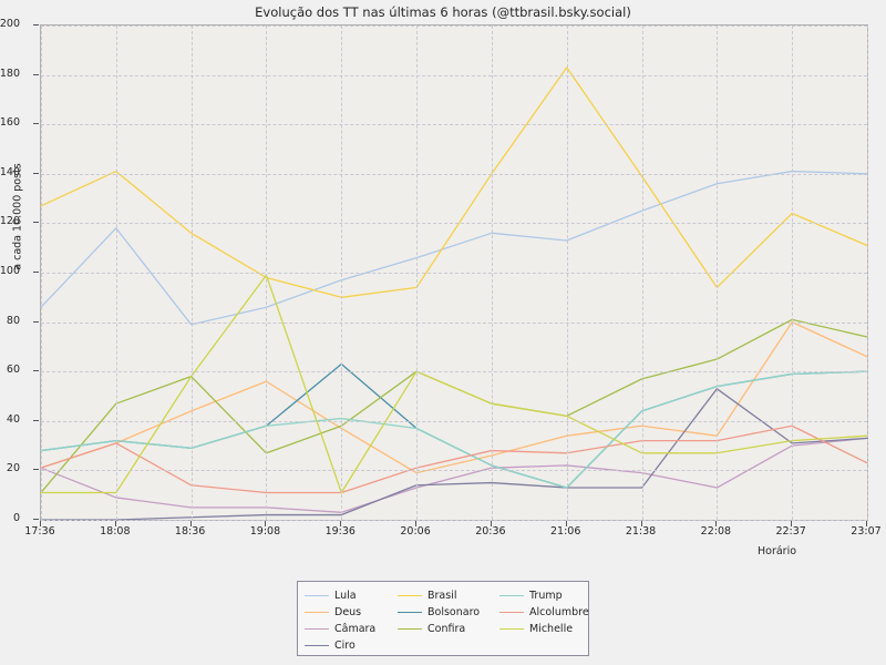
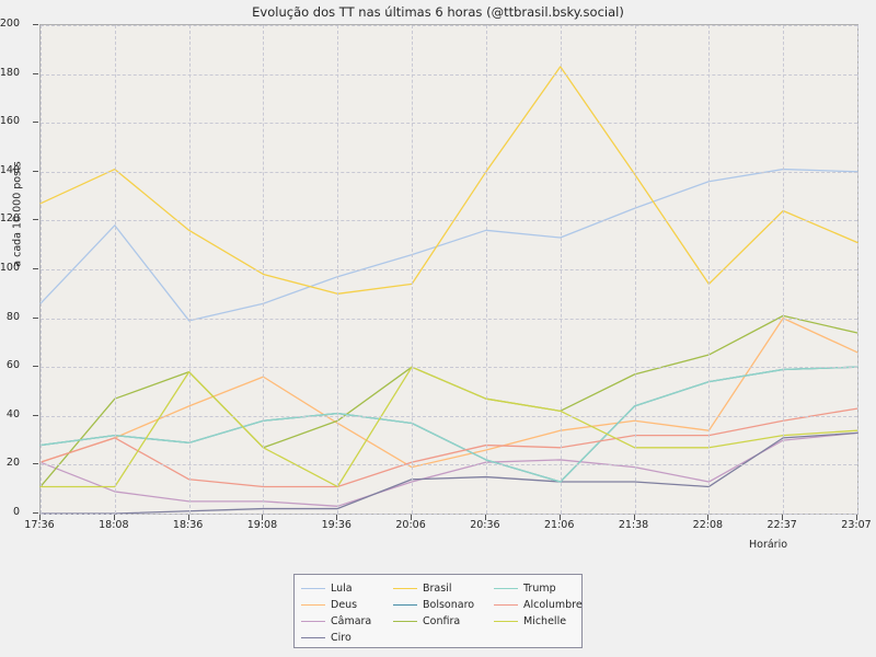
Michelle/19:08: 99 -> 27
Bolsonaro/19:36: 63 -> 41
Ciro/22:08: 53 -> 11
Alcolumbre/23:07: 23 -> 43
